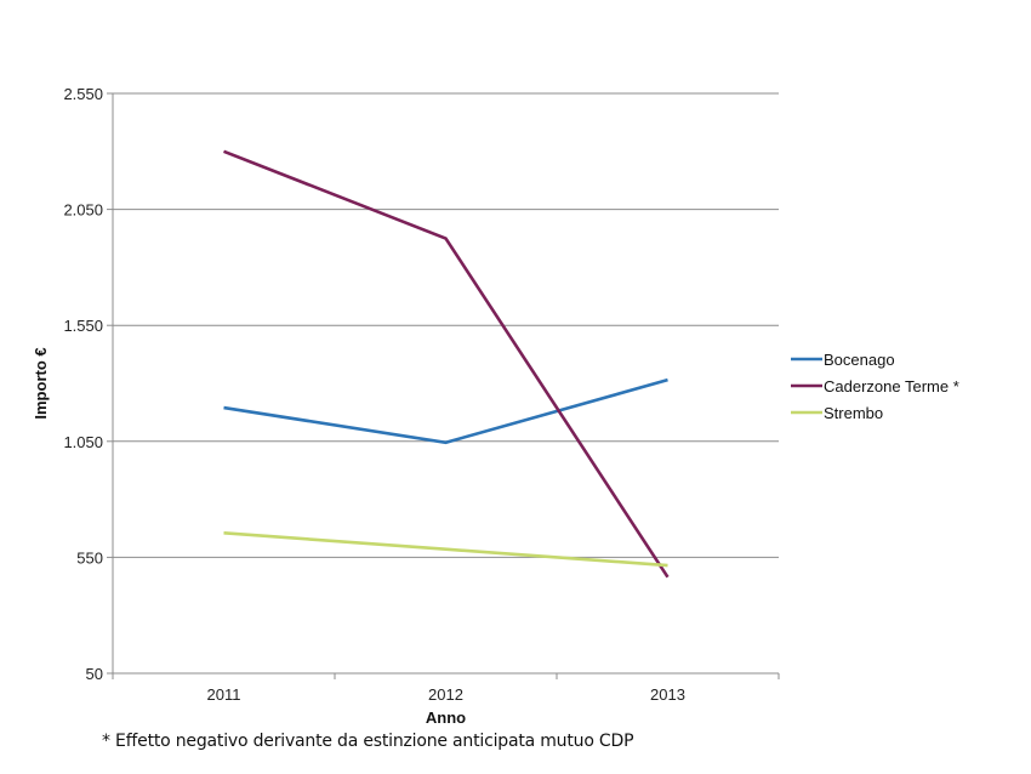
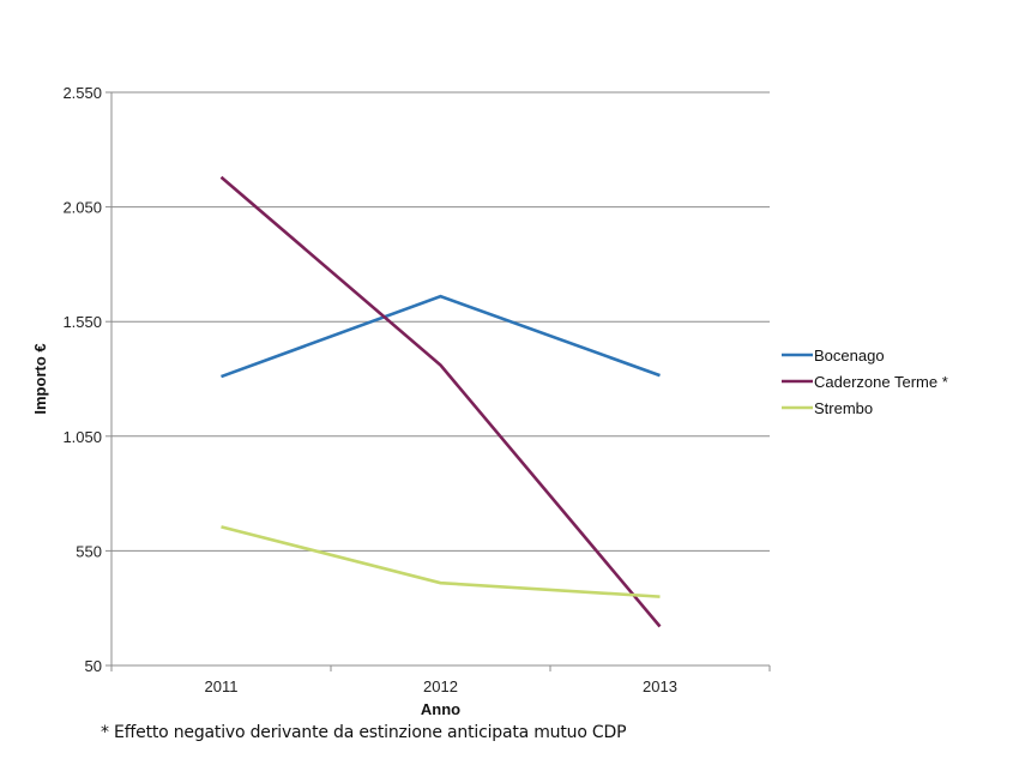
Bocenago/2011: 1200 -> 1310
Caderzone Terme */2011: 2300 -> 2180
Bocenago/2012: 1040 -> 1660
Caderzone Terme */2012: 1920 -> 1360
Strembo/2012: 580 -> 410
Caderzone Terme */2013: 460 -> 220
Strembo/2013: 520 -> 350
